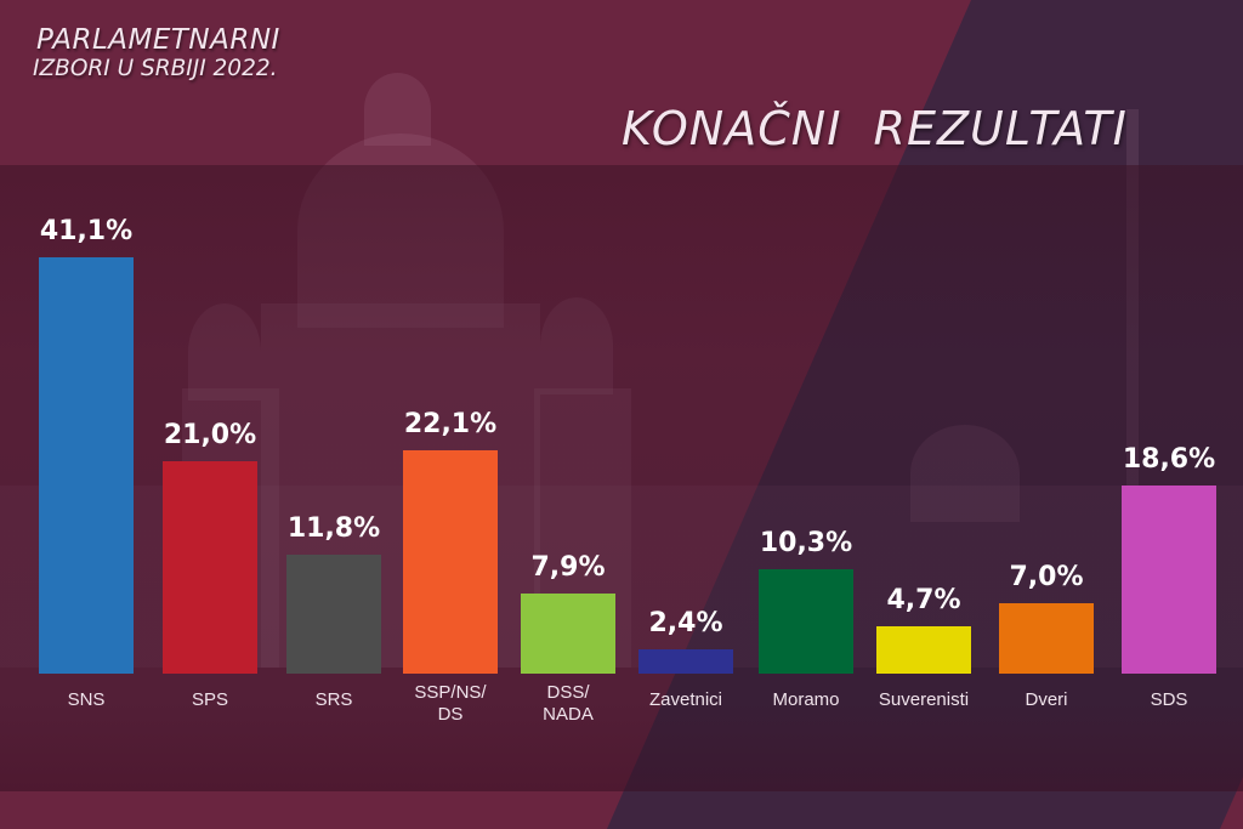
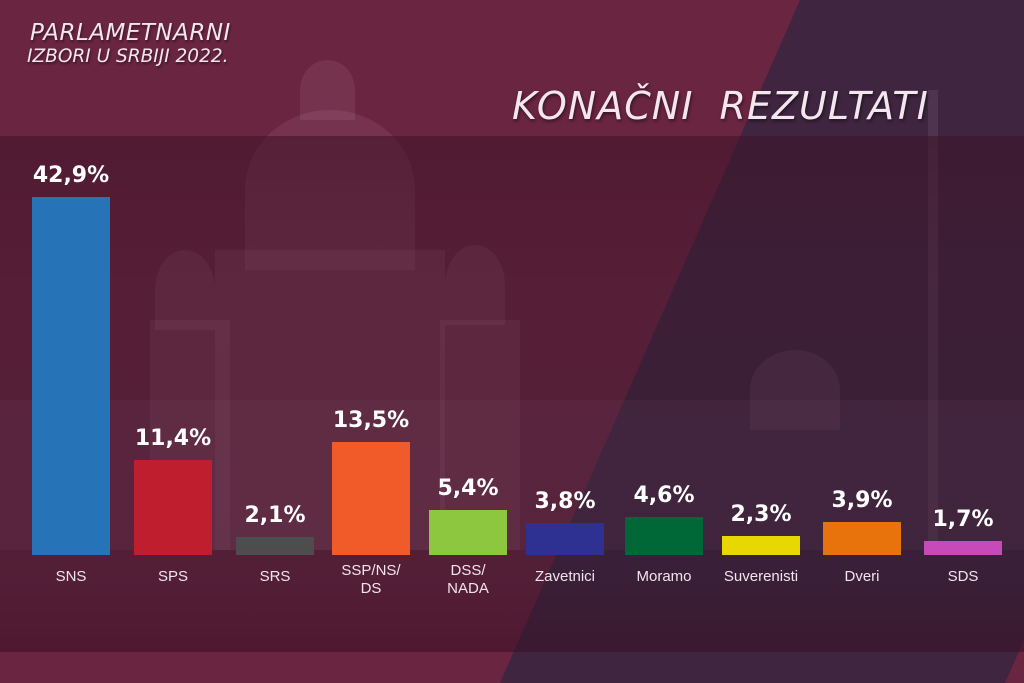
SNS: 41,1% -> 42,9%
SPS: 21,0% -> 11,4%
SRS: 11,8% -> 2,1%
SSP/NS/DS: 22,1% -> 13,5%
DSS/NADA: 7,9% -> 5,4%
Zavetnici: 2,4% -> 3,8%
Moramo: 10,3% -> 4,6%
Suverenisti: 4,7% -> 2,3%
Dveri: 7,0% -> 3,9%
SDS: 18,6% -> 1,7%
